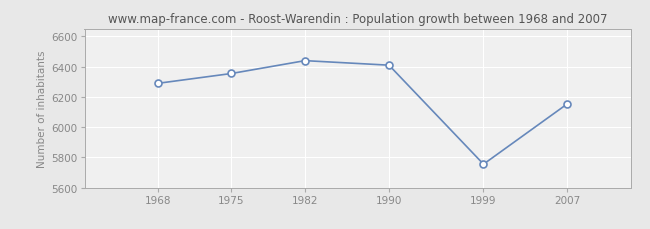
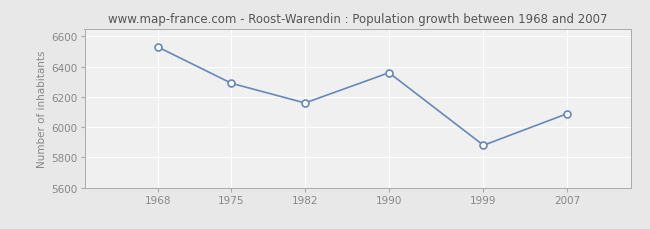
1968: 6290 -> 6530
1975: 6360 -> 6290
1982: 6440 -> 6160
1990: 6410 -> 6360
1999: 5760 -> 5880
2007: 6160 -> 6090
